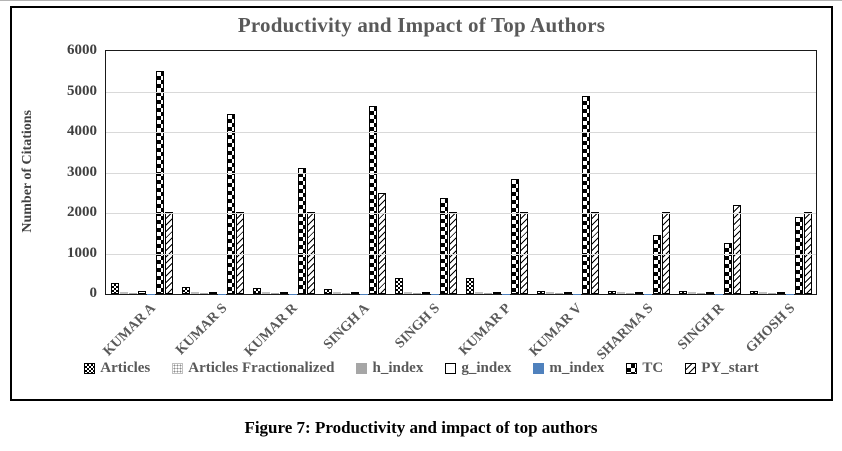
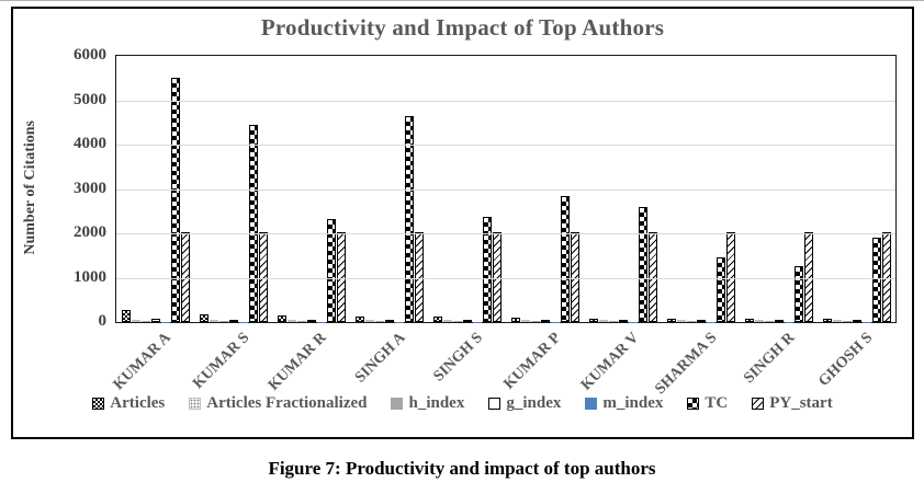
TC/KUMAR R: 3100 -> 2300
PY_start/SINGH A: 2500 -> 2000
Articles/SINGH S: 400 -> 100
Articles/KUMAR P: 400 -> 100
TC/KUMAR V: 4900 -> 2600
PY_start/SINGH R: 2200 -> 2000
